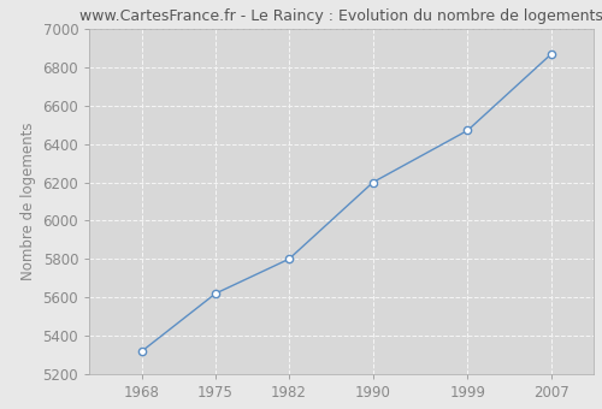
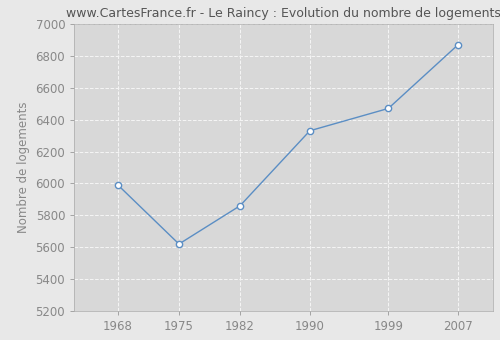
1968: 5320 -> 5990
1982: 5800 -> 5860
1990: 6200 -> 6330
